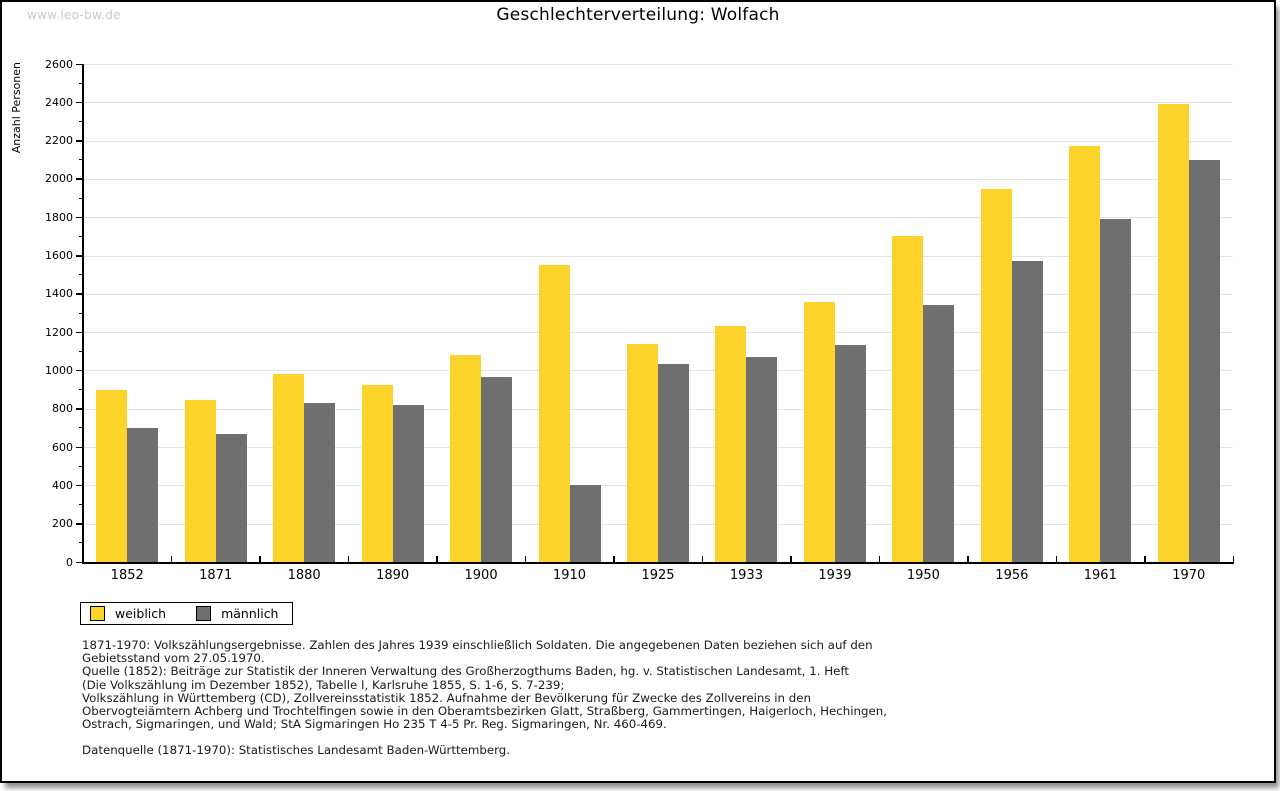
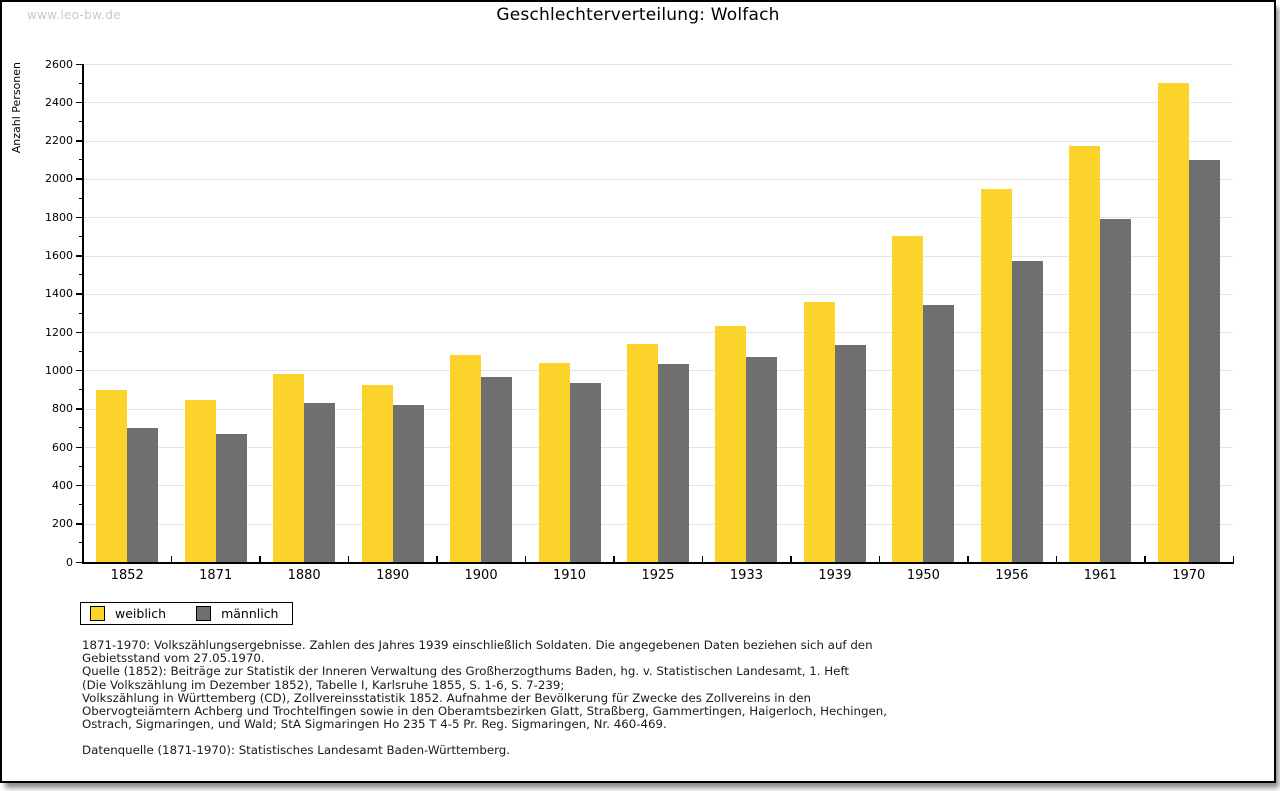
weiblich/1910: 1550 -> 1040
männlich/1910: 400 -> 940
weiblich/1970: 2390 -> 2500
